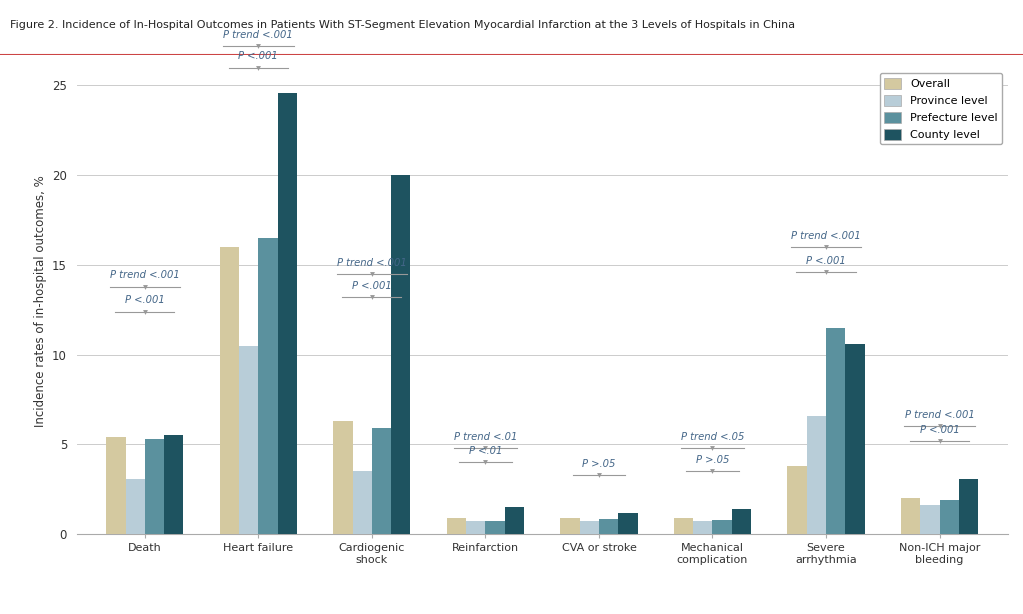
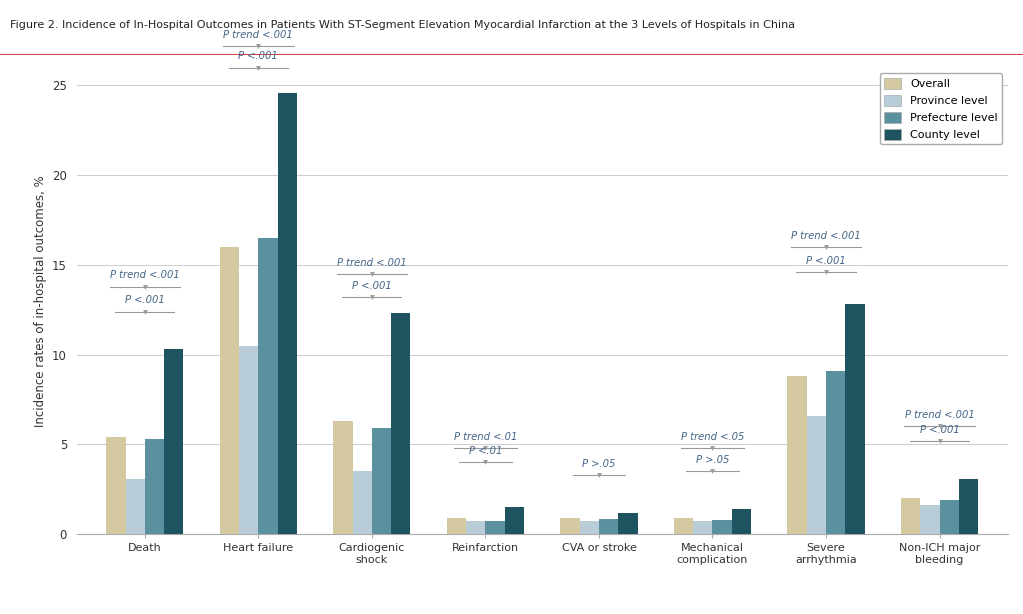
County level/Death: 5.5 -> 10.3
County level/Cardiogenic shock: 20.0 -> 12.3
Overall/Severe arrhythmia: 3.8 -> 8.8
Prefecture level/Severe arrhythmia: 11.5 -> 9.1
County level/Severe arrhythmia: 10.6 -> 12.8
